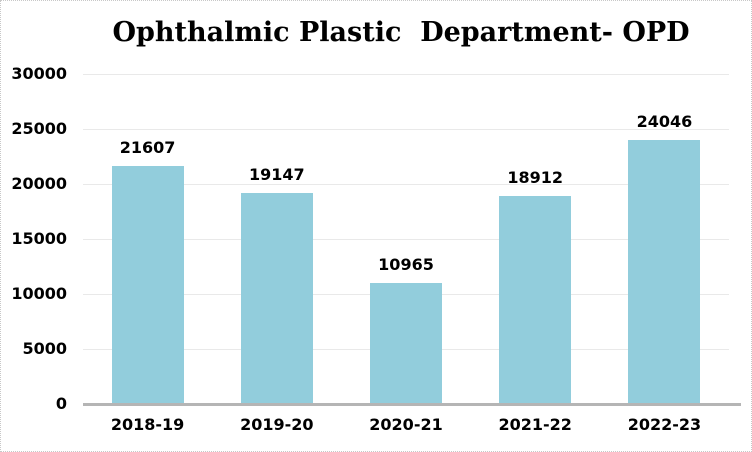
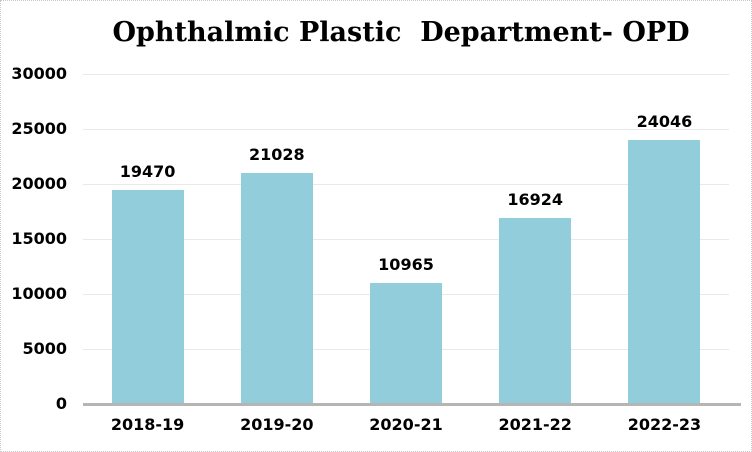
2018-19: 21607 -> 19470
2019-20: 19147 -> 21028
2021-22: 18912 -> 16924
